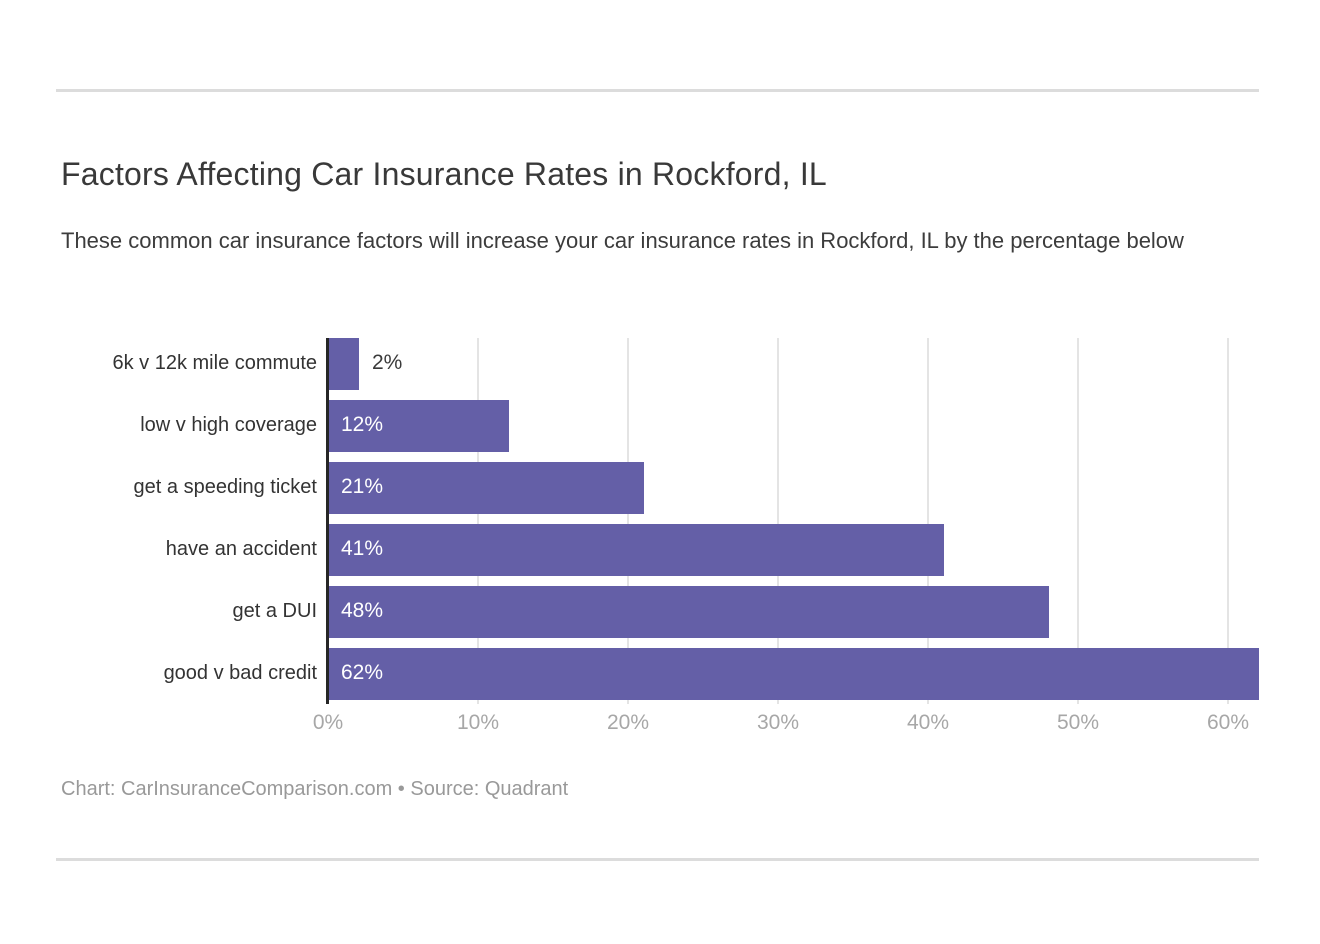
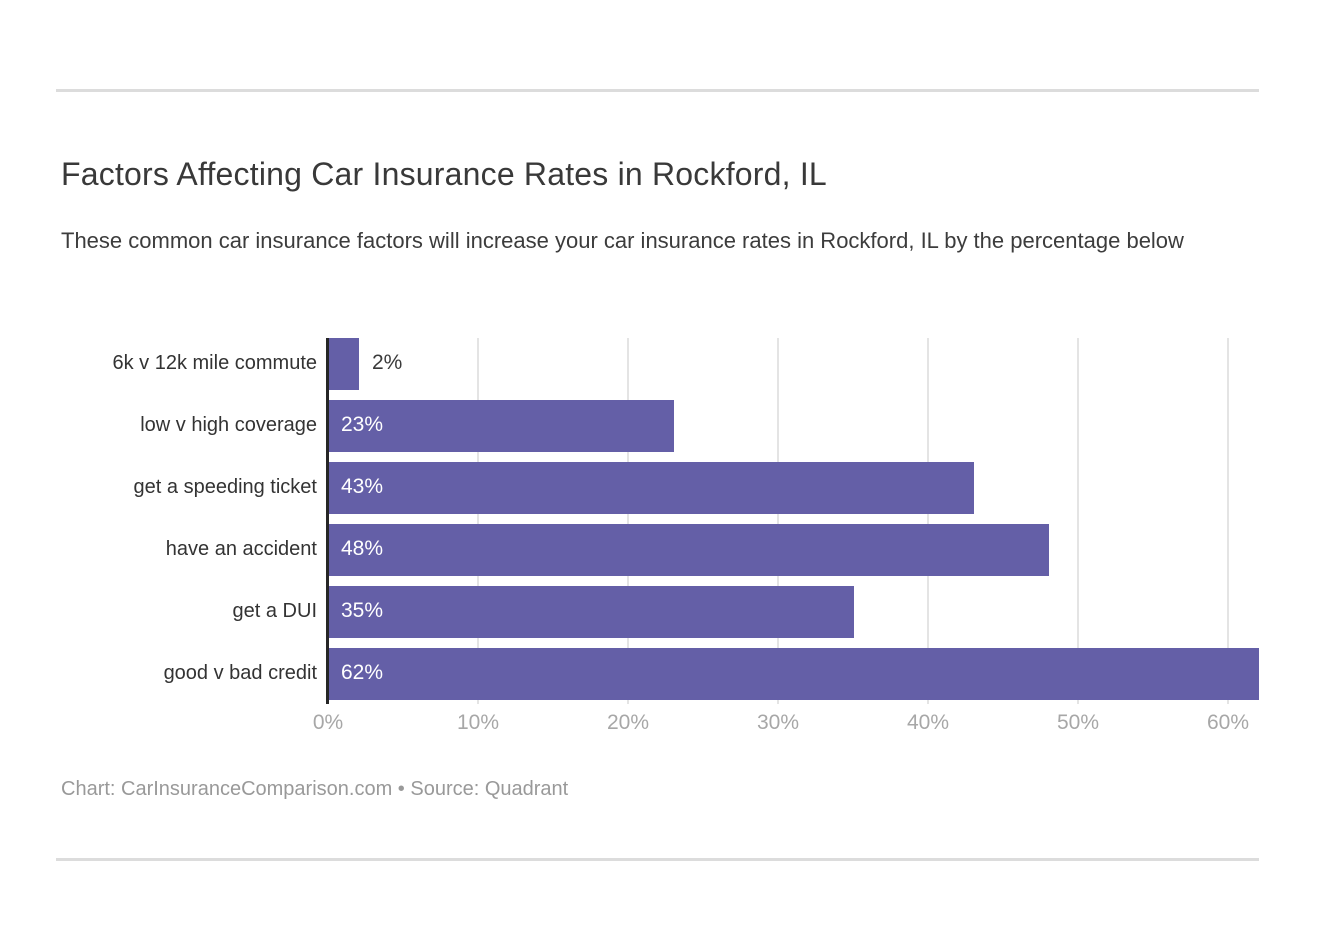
low v high coverage: 12% -> 23%
get a speeding ticket: 21% -> 43%
have an accident: 41% -> 48%
get a DUI: 48% -> 35%
